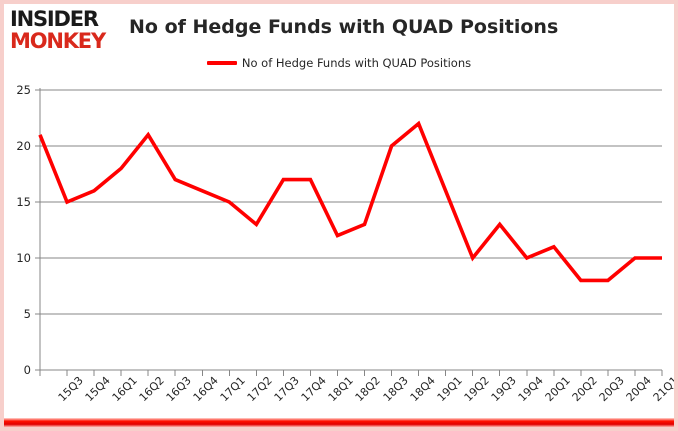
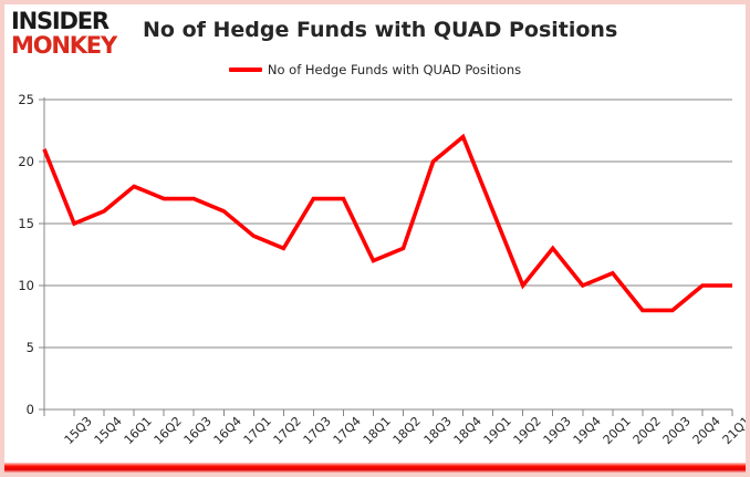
16Q3: 21 -> 17
17Q2: 15 -> 14
